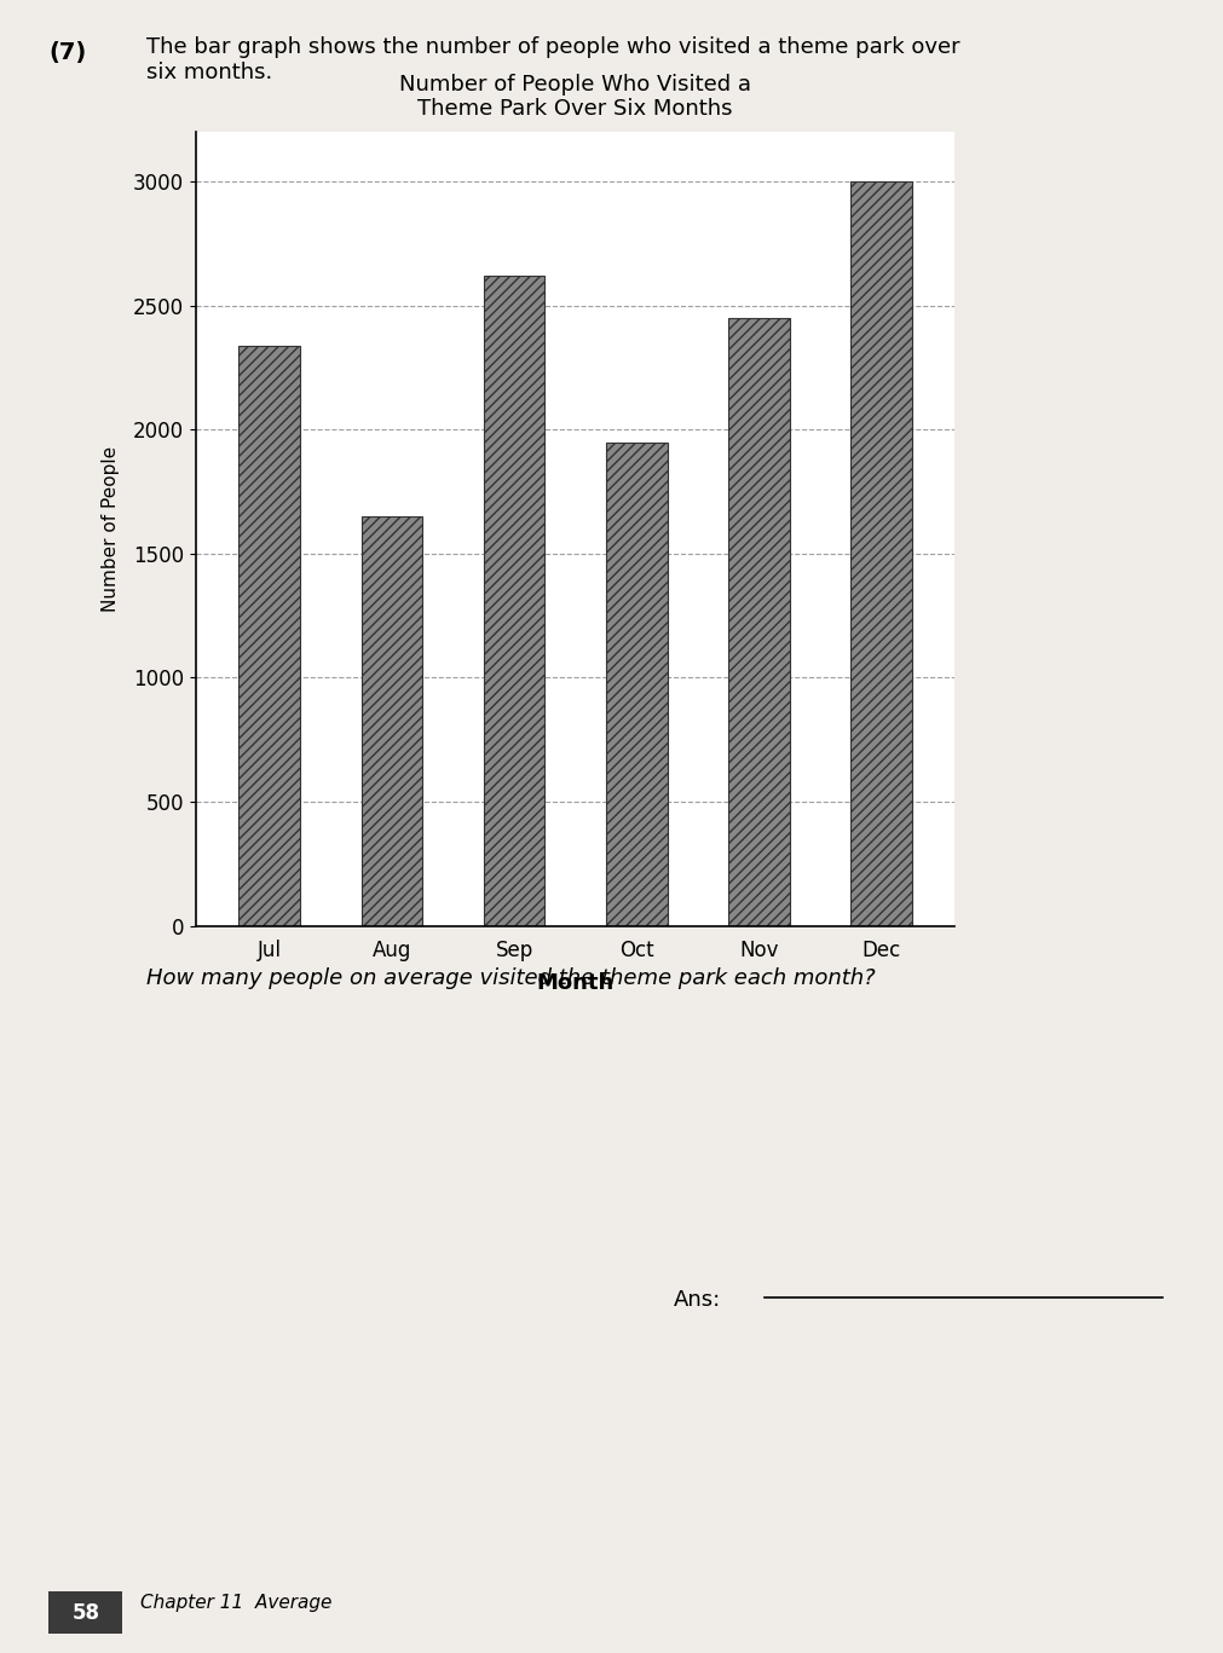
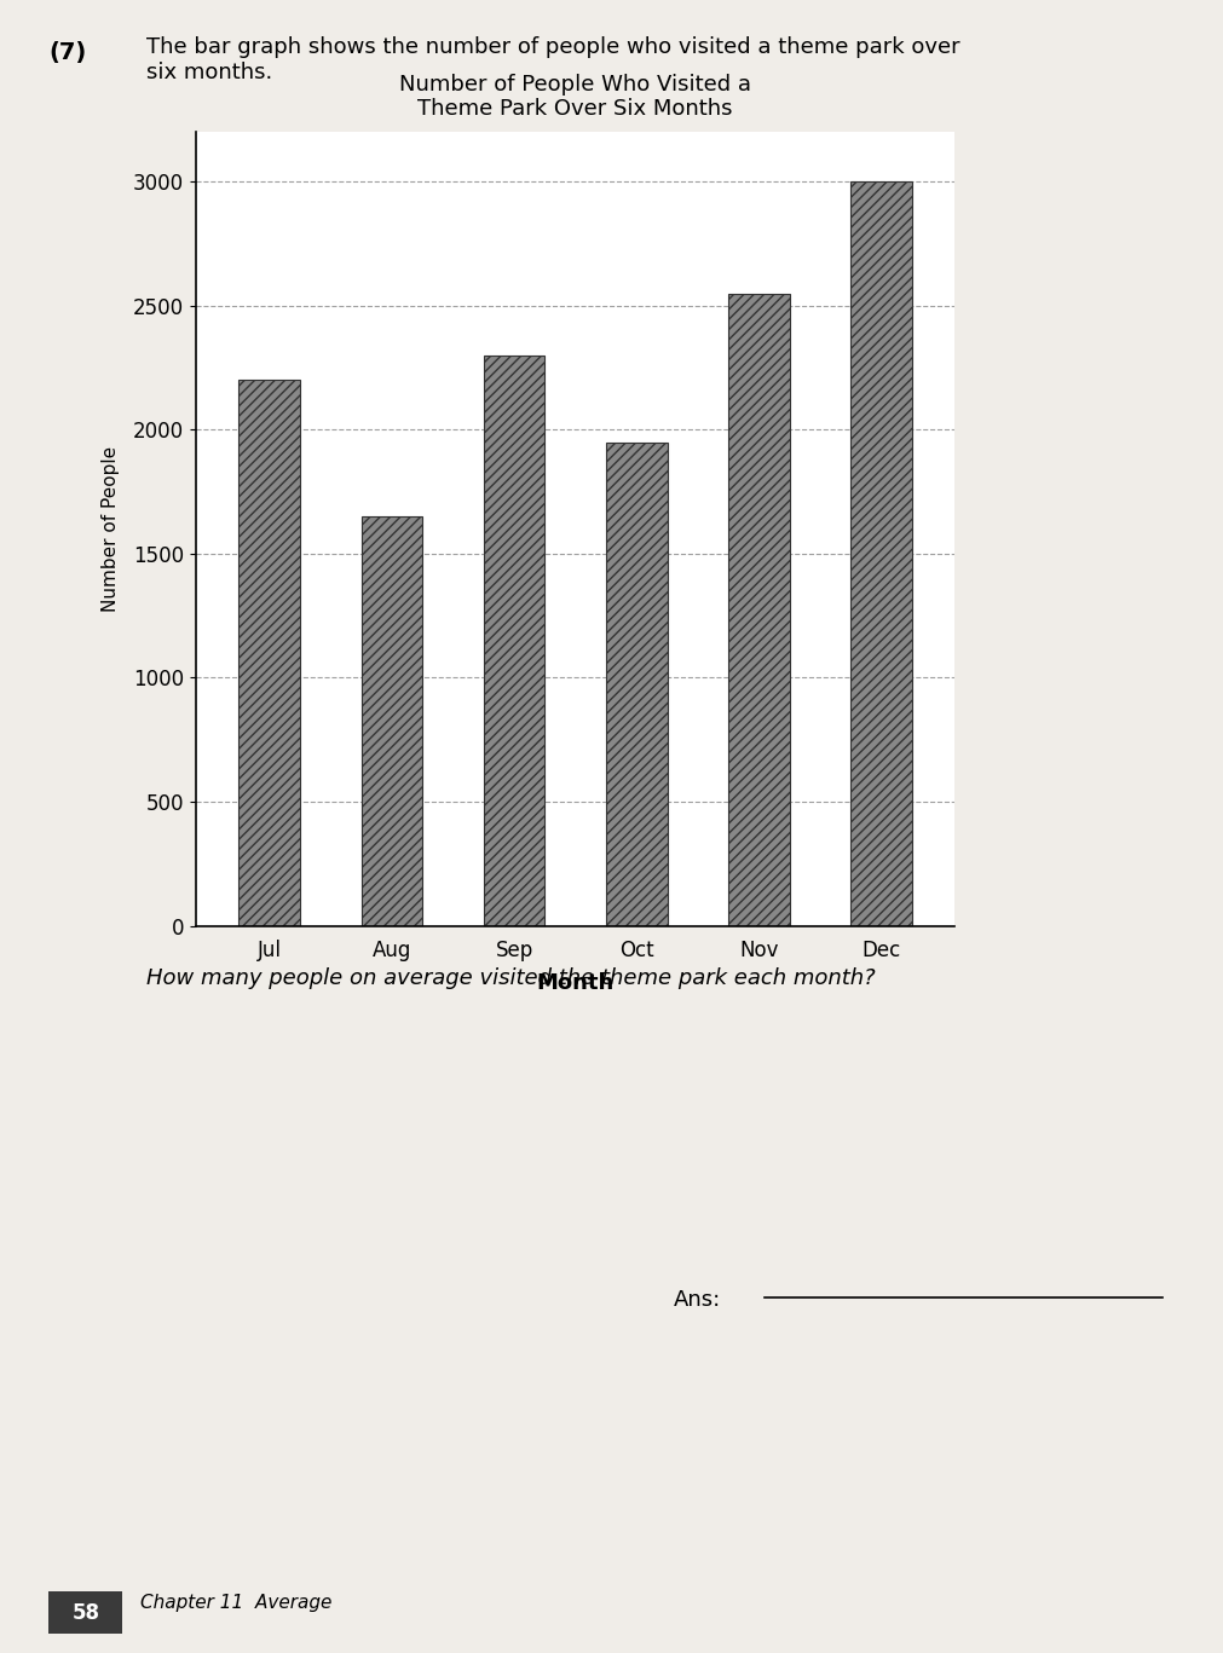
Jul: 2340 -> 2200
Sep: 2620 -> 2300
Nov: 2450 -> 2550
